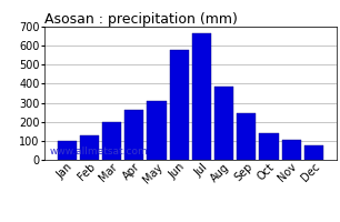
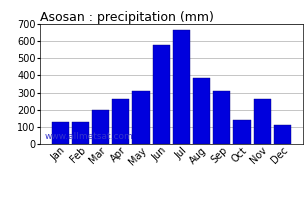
Jan: 100 -> 130
Sep: 240 -> 310
Nov: 100 -> 260
Dec: 80 -> 110
